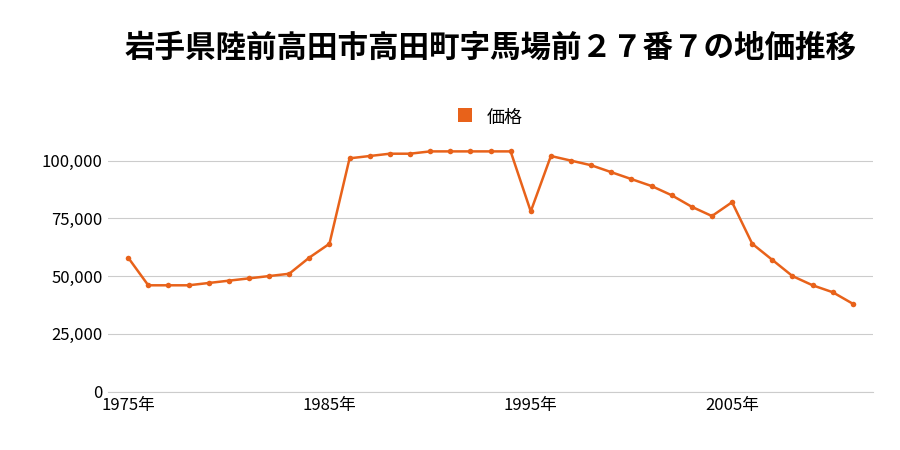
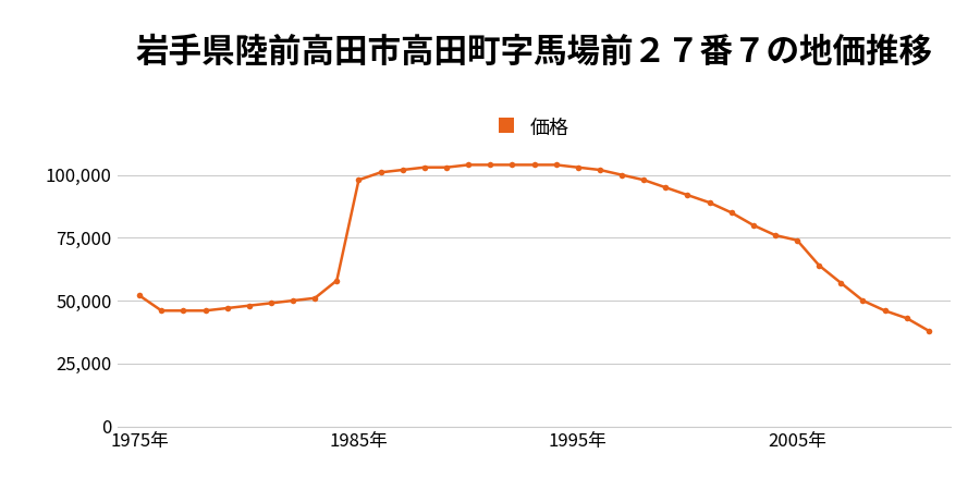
1975年: 58,000 -> 52,000
1985年: 64,000 -> 98,000
1995年: 78,000 -> 103,000
2005年: 82,000 -> 74,000
